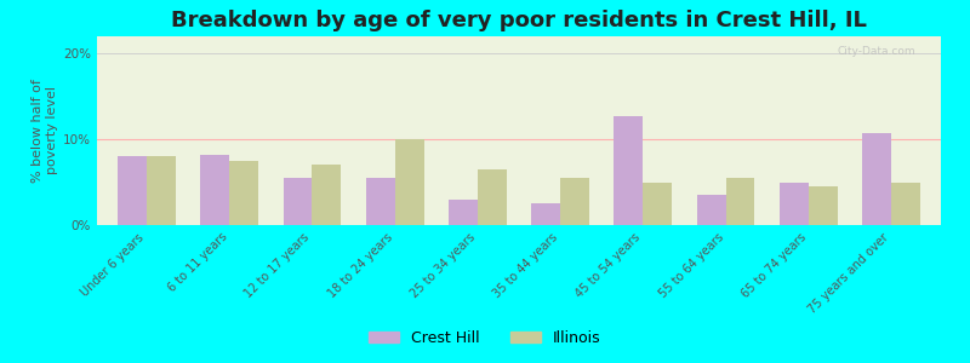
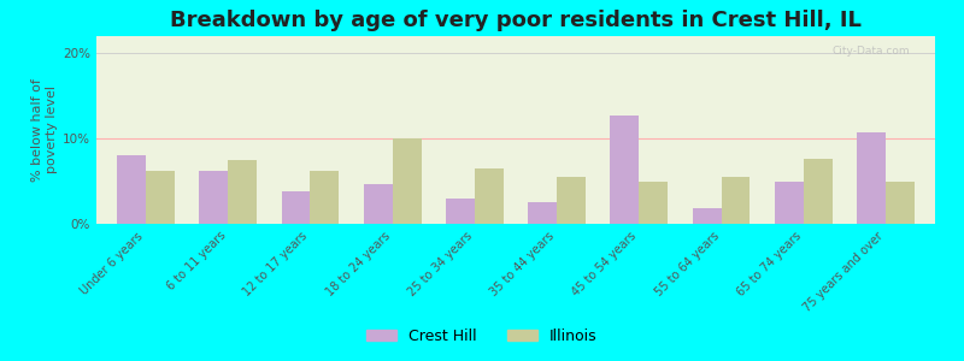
Illinois/Under 6 years: 8.0% -> 6.2%
Crest Hill/6 to 11 years: 8.2% -> 6.2%
Crest Hill/12 to 17 years: 5.5% -> 3.8%
Illinois/12 to 17 years: 7.0% -> 6.2%
Crest Hill/18 to 24 years: 5.5% -> 4.6%
Crest Hill/55 to 64 years: 3.5% -> 1.8%
Illinois/65 to 74 years: 4.5% -> 7.6%
